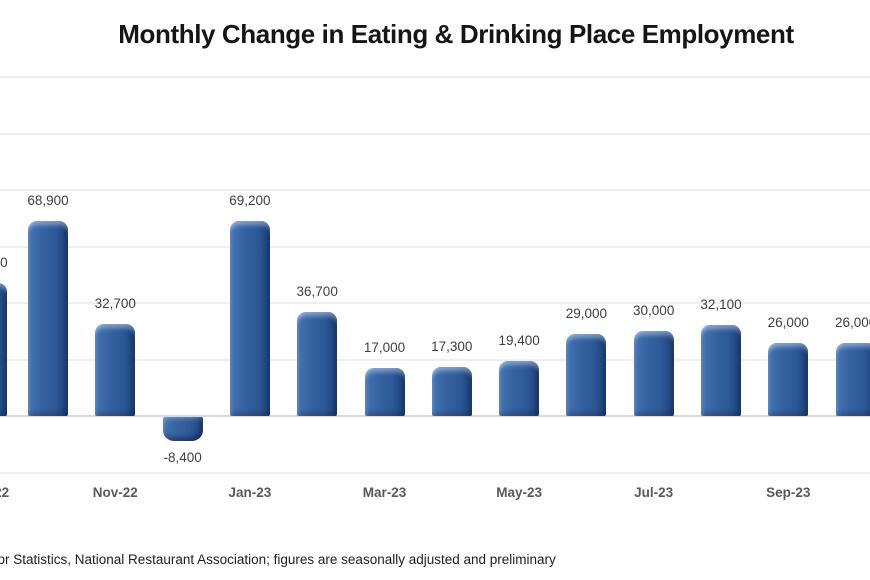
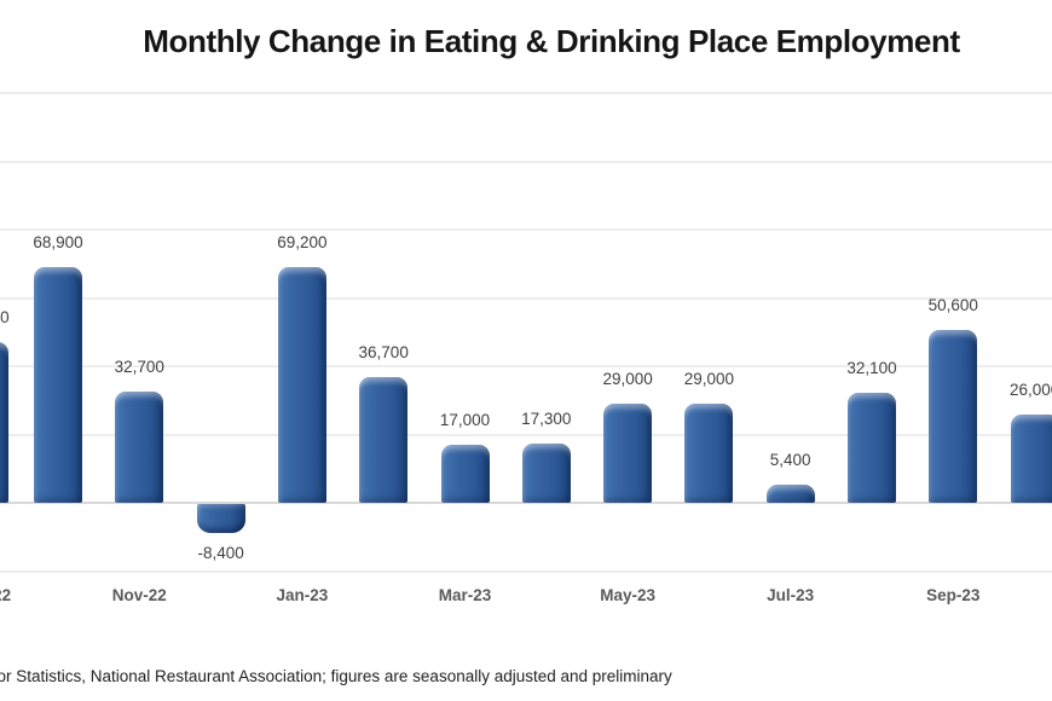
May-23: 19,400 -> 29,000
Jul-23: 30,000 -> 5,400
Sep-23: 26,000 -> 50,600
